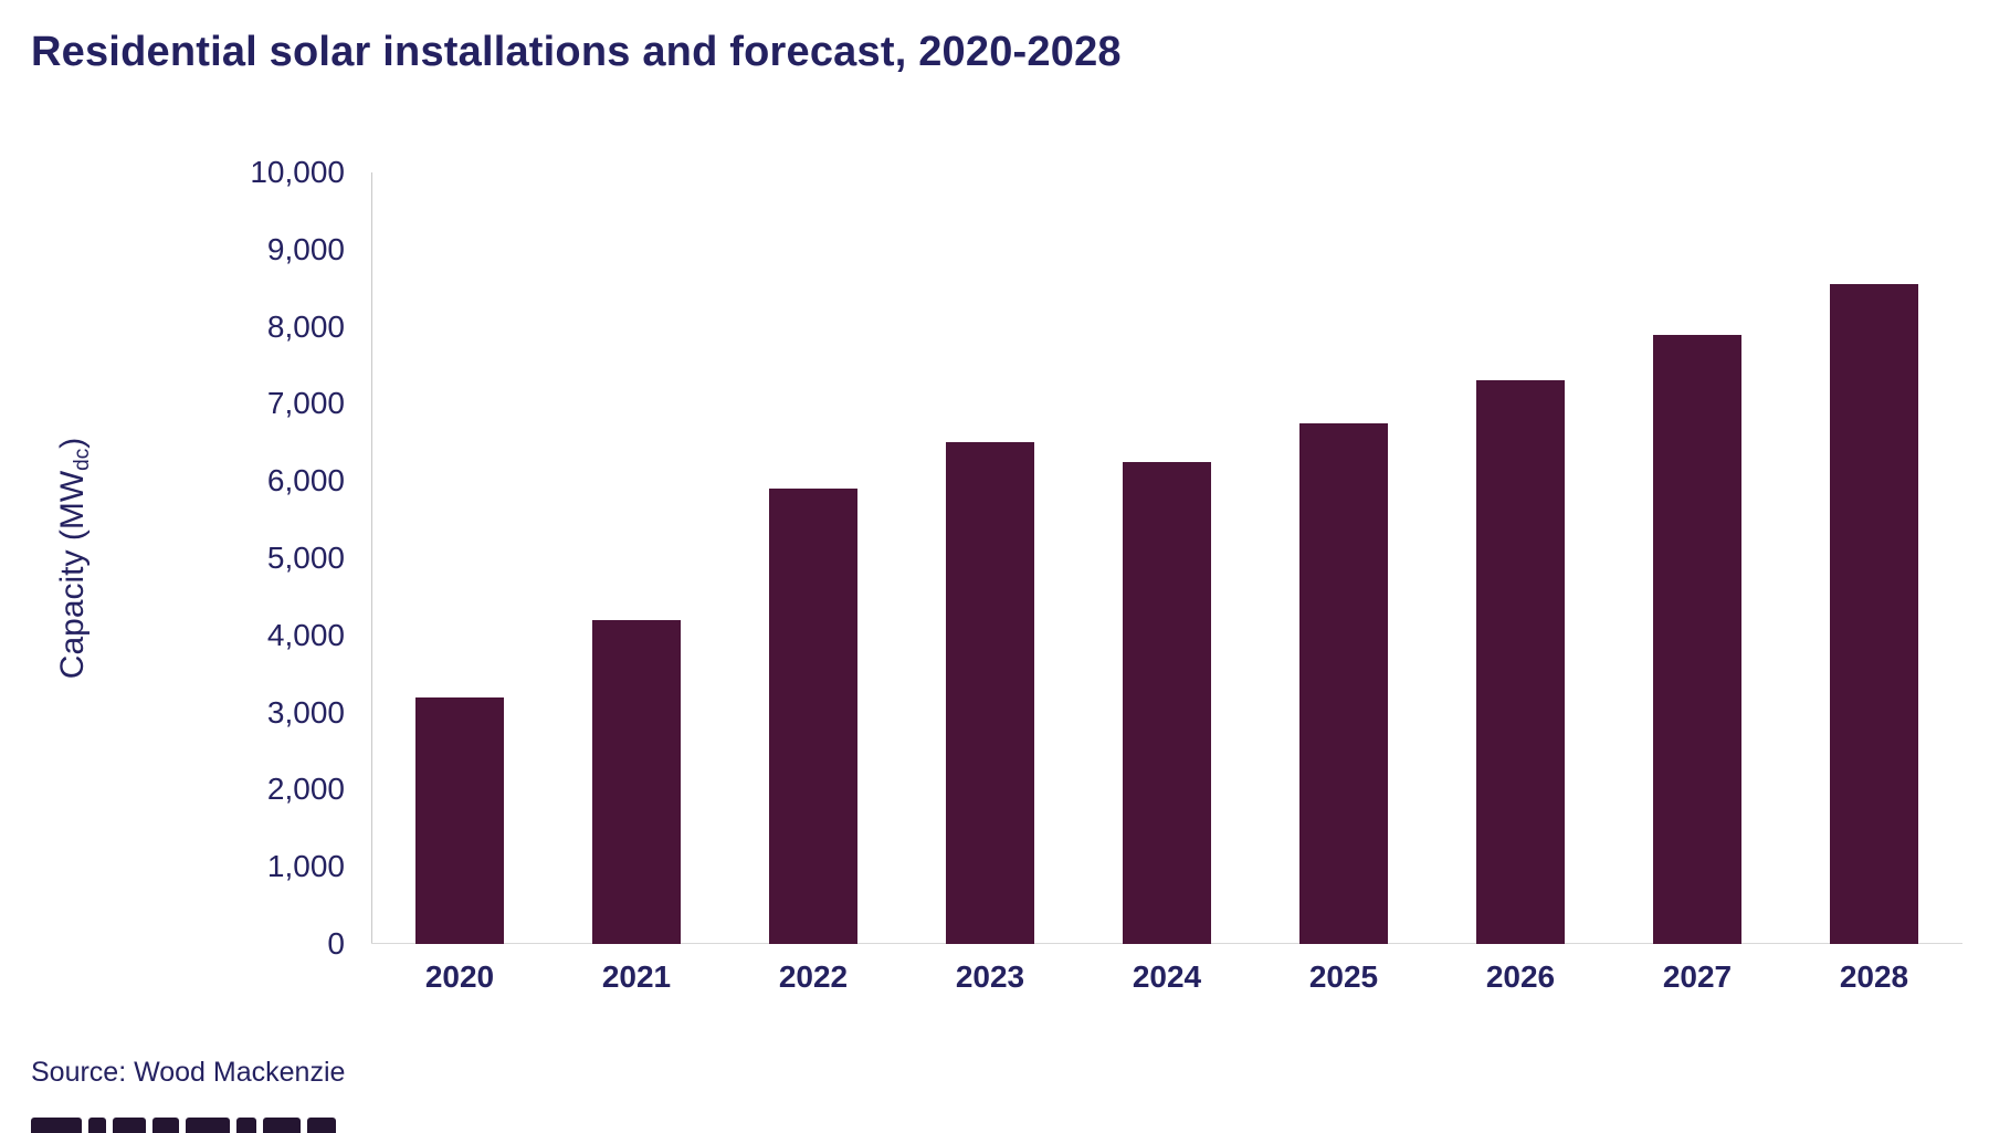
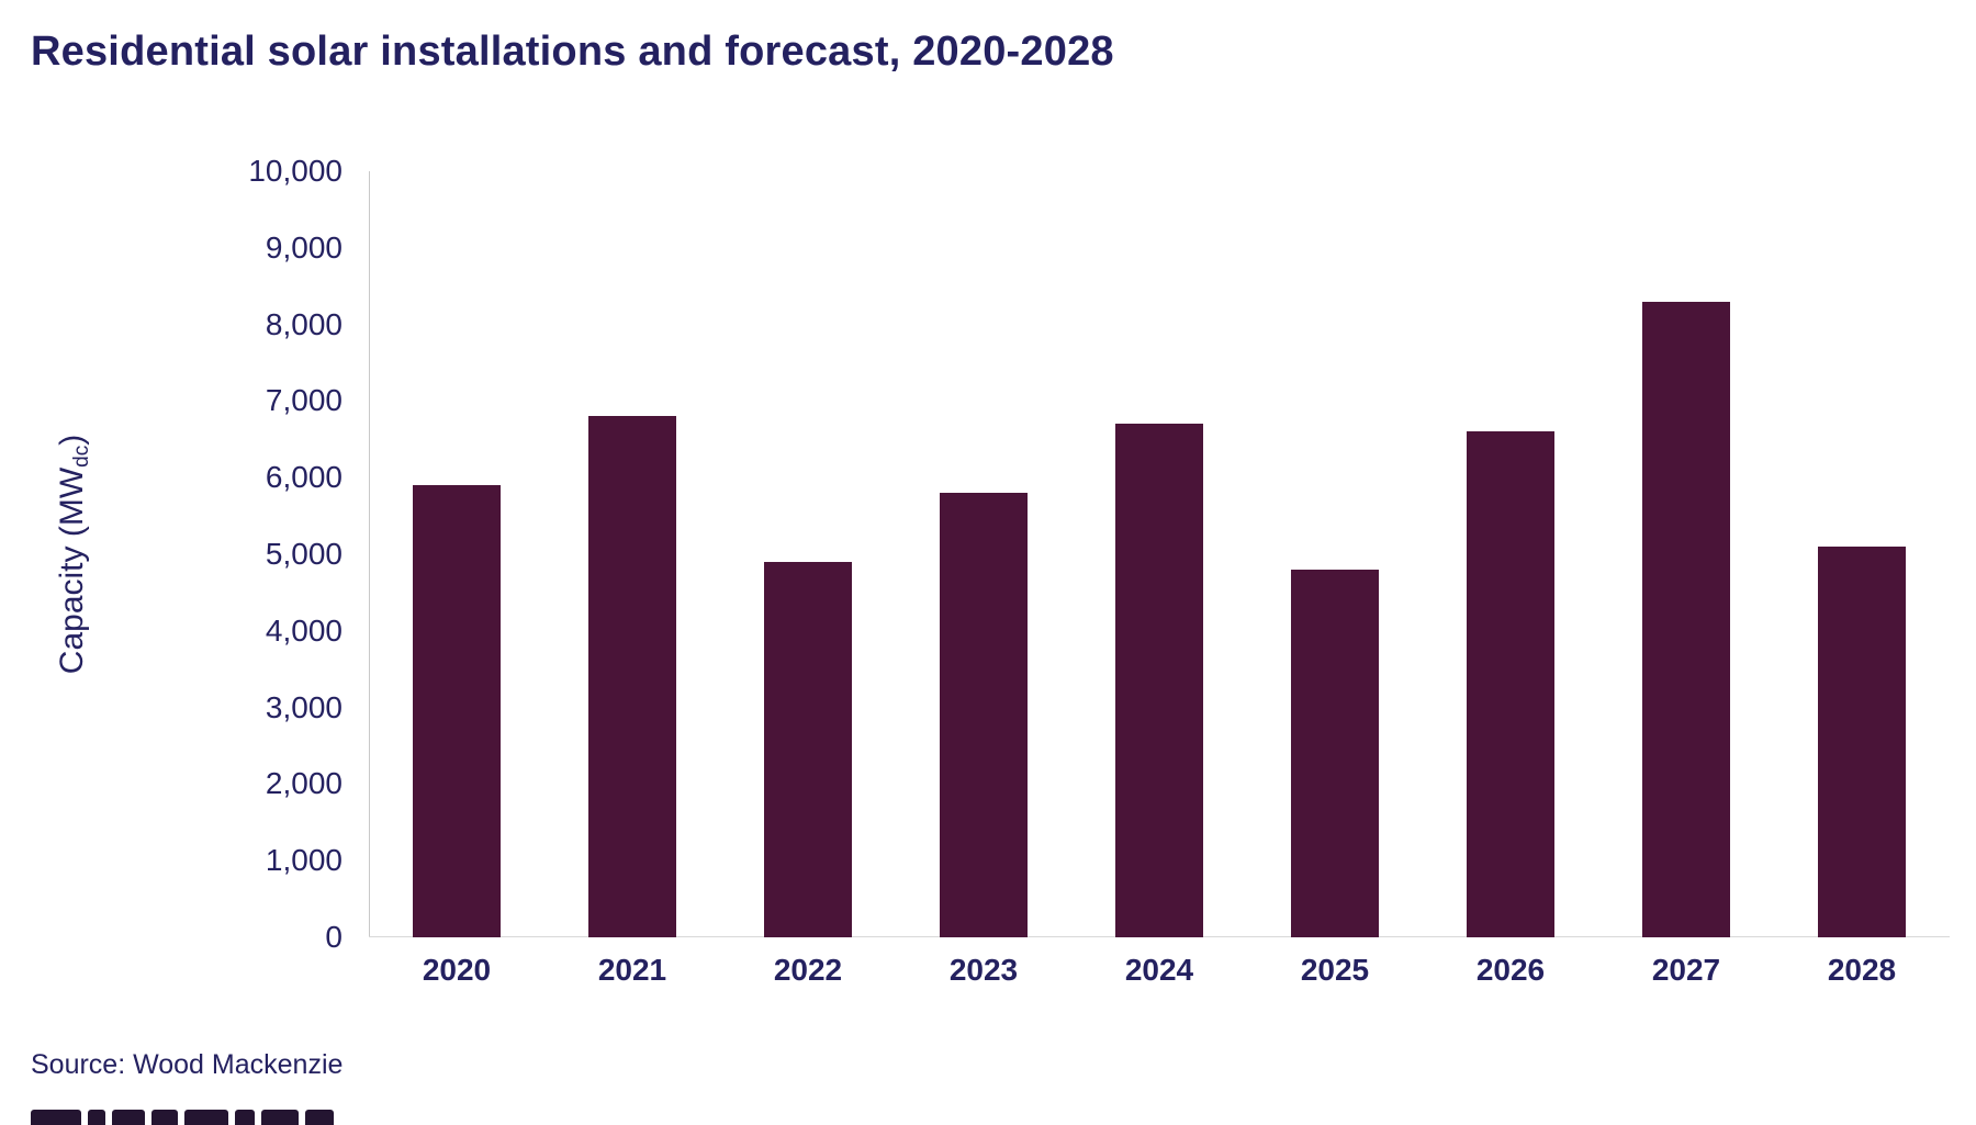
2020: 3200 -> 5900
2021: 4200 -> 6800
2022: 5900 -> 4900
2023: 6500 -> 5800
2024: 6200 -> 6700
2025: 6800 -> 4800
2026: 7300 -> 6600
2027: 7900 -> 8300
2028: 8600 -> 5100
